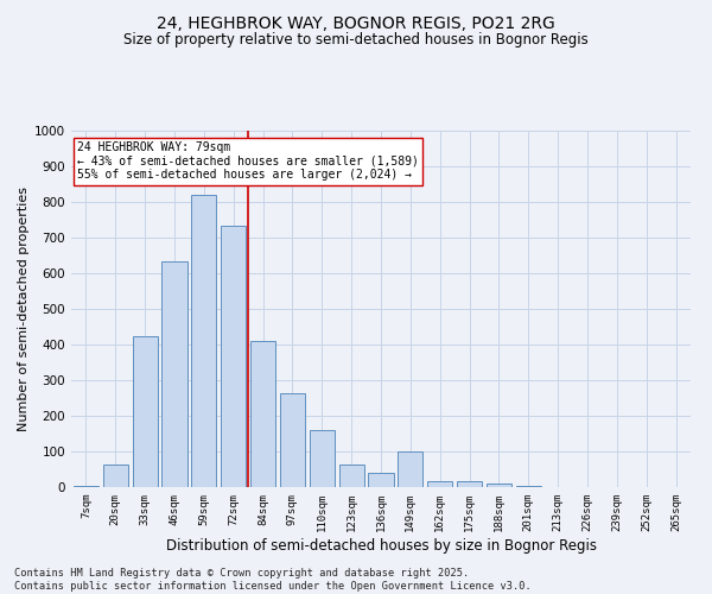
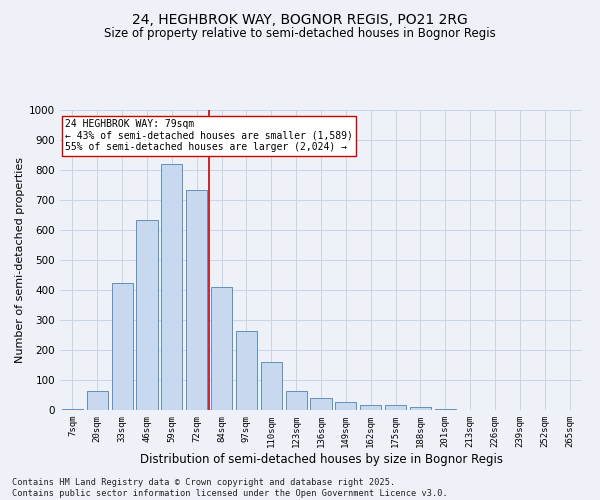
149sqm: 100 -> 28
